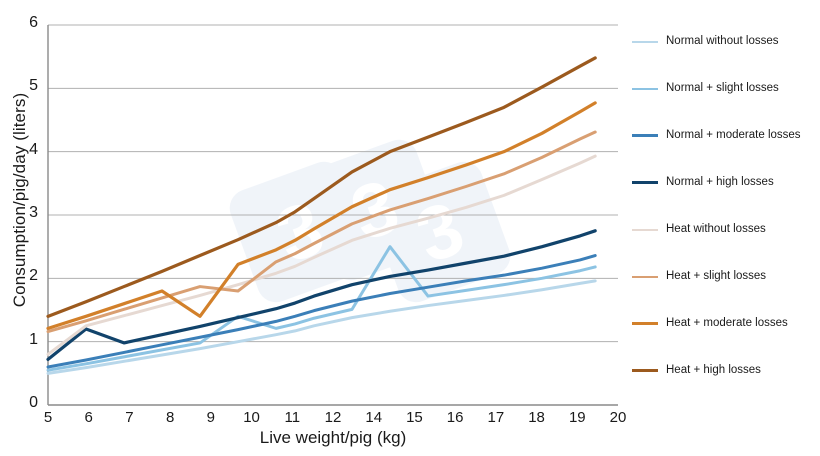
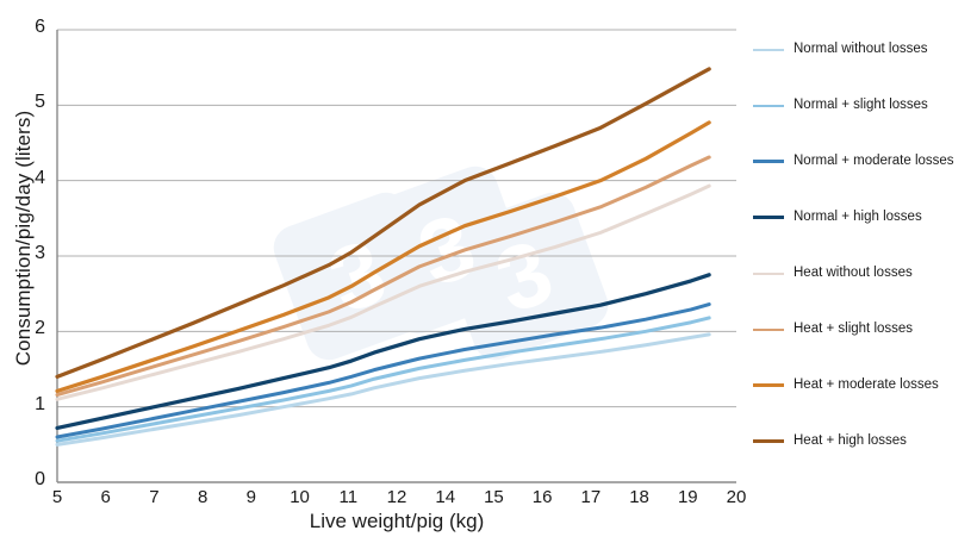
Heat without losses/5: 0.8 -> 1.1
Normal + high losses/6: 1.2 -> 0.8
Heat + moderate losses/9: 1.4 -> 2.0
Normal + slight losses/10: 1.4 -> 1.1
Heat + slight losses/10: 1.8 -> 2.1
Normal + slight losses/14: 2.5 -> 1.6
